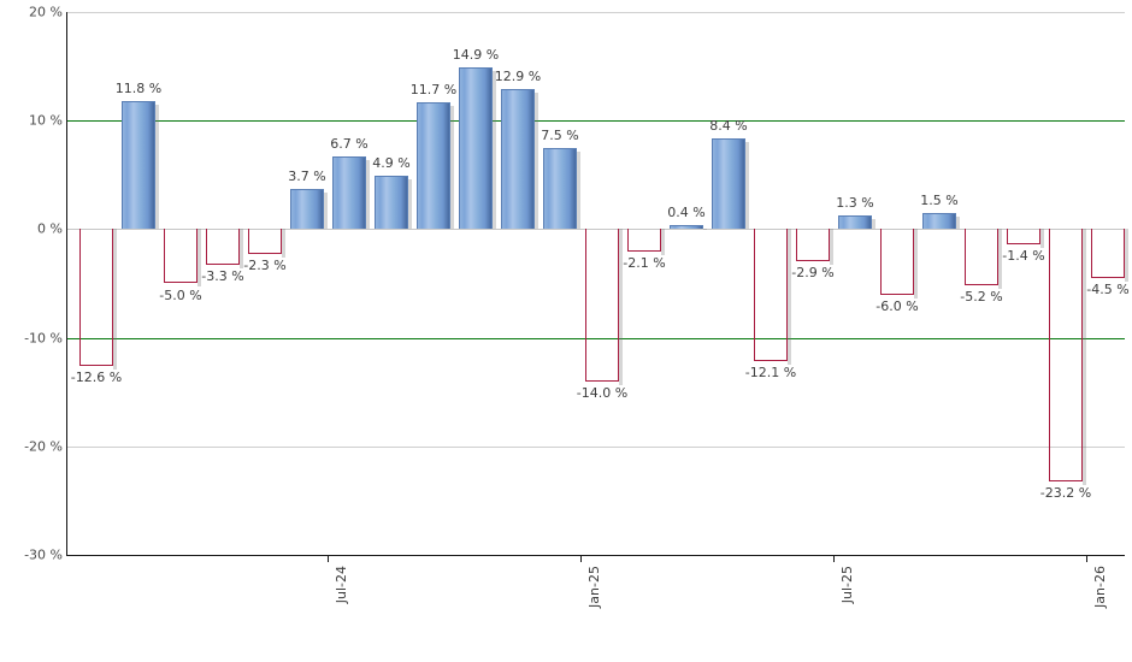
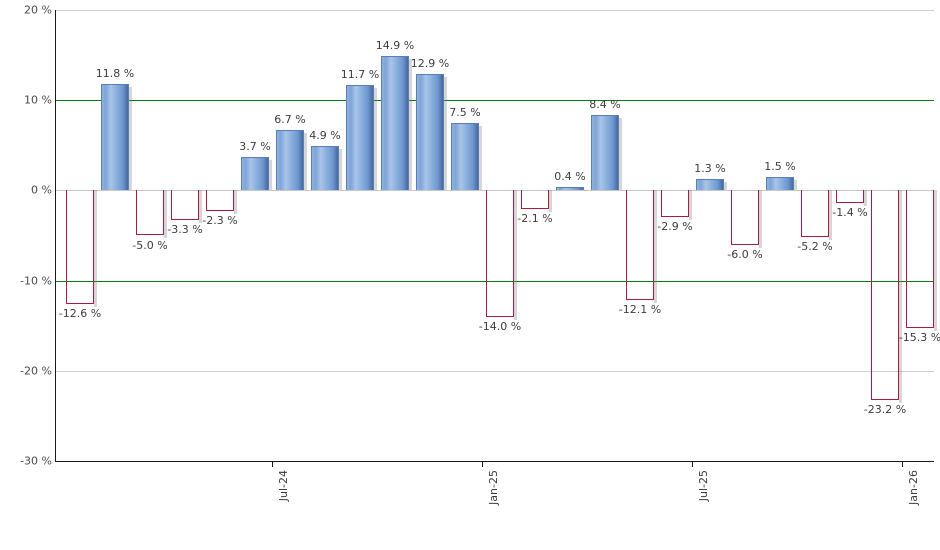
Jan-26: -4.5 -> -15.3
